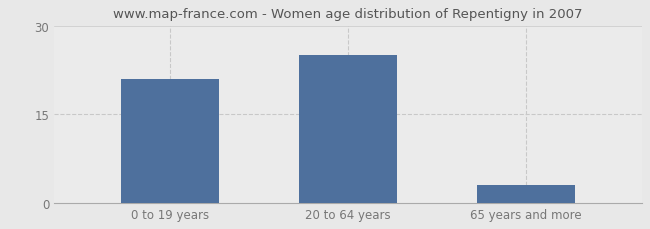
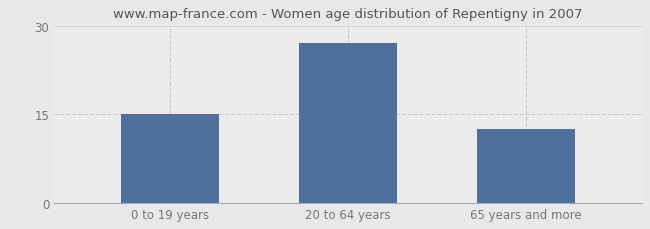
0 to 19 years: 21.0 -> 15.0
20 to 64 years: 25.0 -> 27.0
65 years and more: 3.0 -> 12.5
